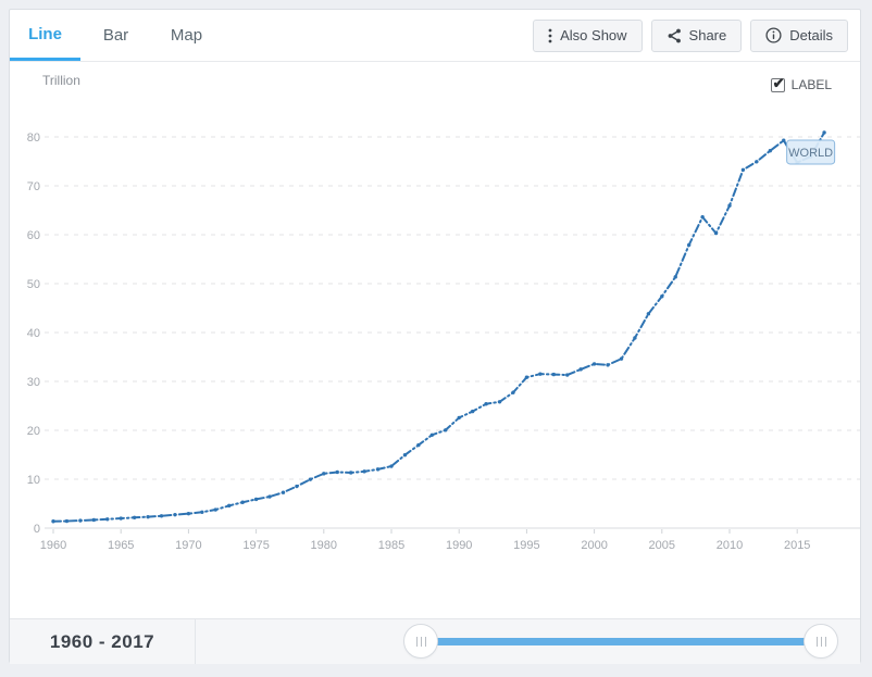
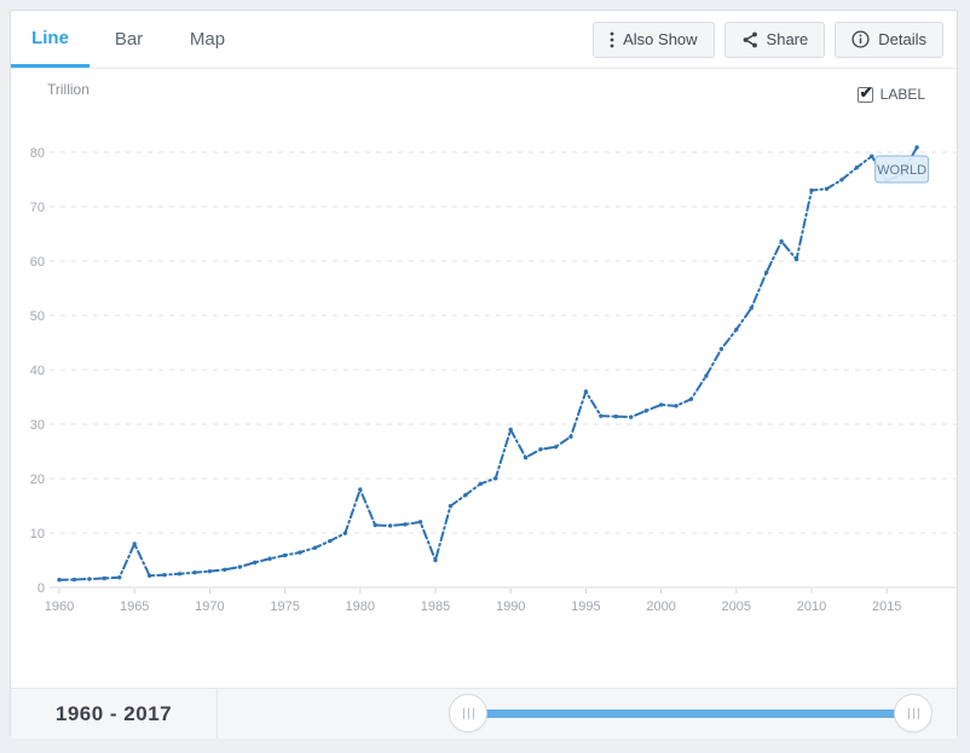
1965: 2 -> 8
1980: 11 -> 18
1985: 13 -> 5
1990: 23 -> 29
1995: 31 -> 36
2010: 66 -> 73
